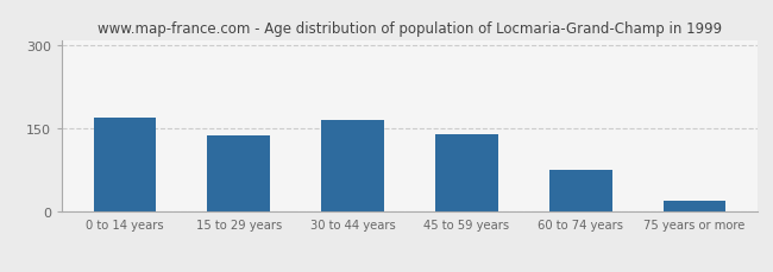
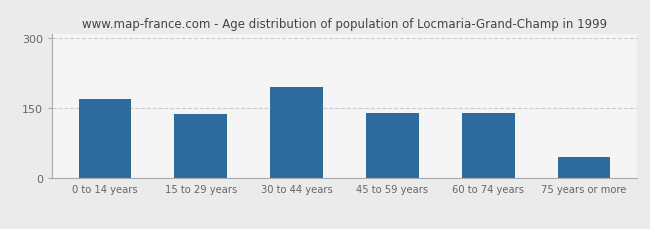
30 to 44 years: 165 -> 195
60 to 74 years: 75 -> 140
75 years or more: 20 -> 45
